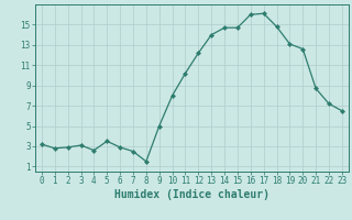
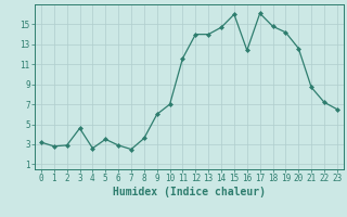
3: 3.1 -> 4.6
8: 1.5 -> 3.6
9: 5.0 -> 6.0
10: 8.0 -> 7.0
11: 10.2 -> 11.6
12: 12.2 -> 14.0
15: 14.7 -> 16.0
16: 16.0 -> 12.4
19: 13.1 -> 14.2
